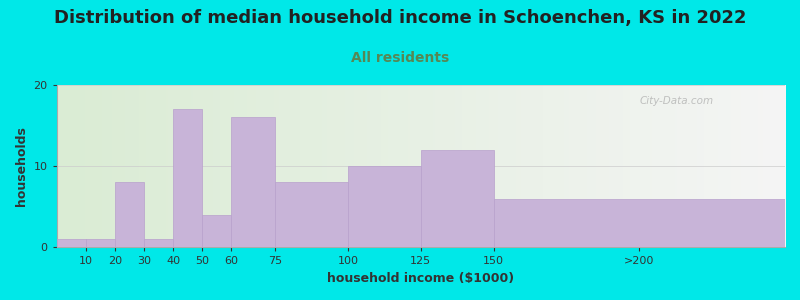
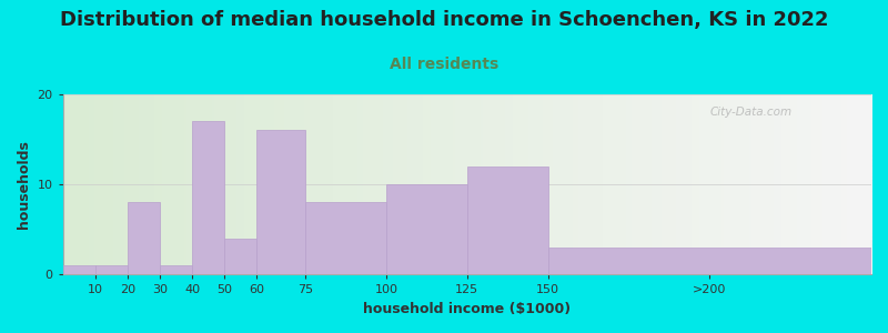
>200: 6 -> 3
